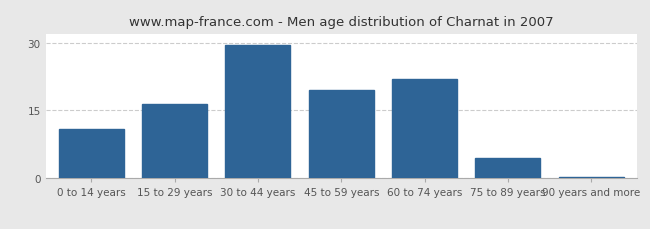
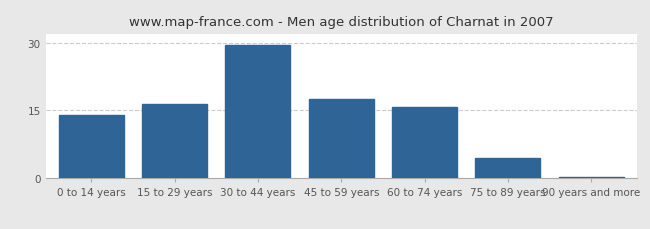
0 to 14 years: 11.0 -> 14.0
45 to 59 years: 19.5 -> 17.5
60 to 74 years: 22.0 -> 15.8
